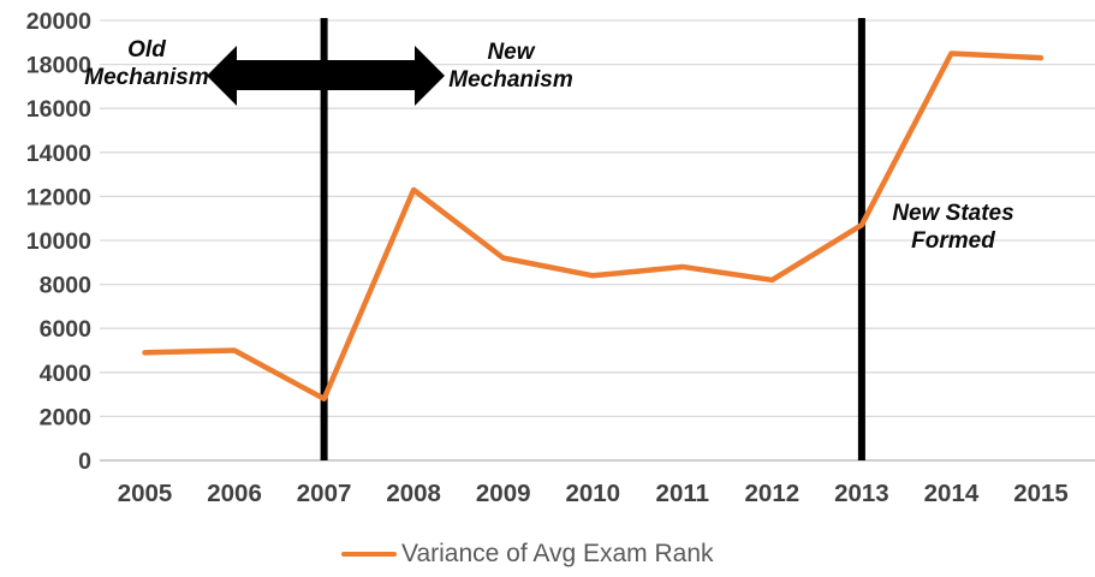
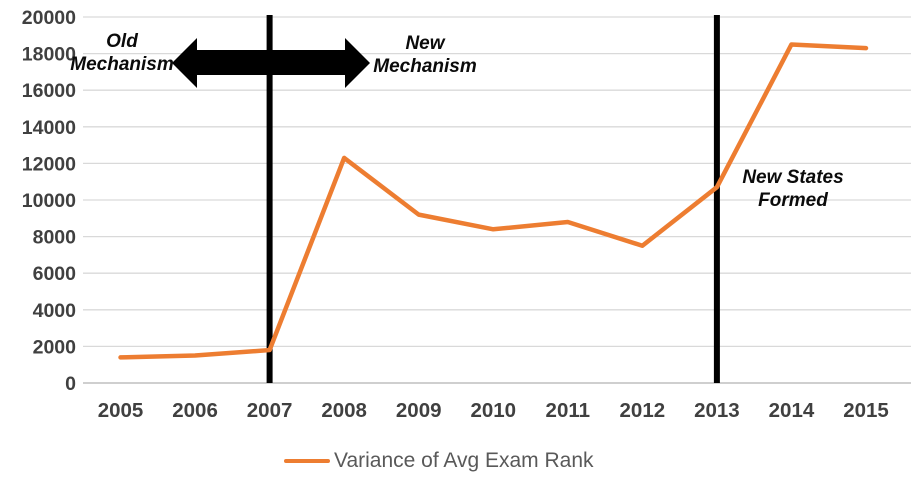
2005: 4900 -> 1400
2006: 5000 -> 1500
2007: 2800 -> 1800
2012: 8200 -> 7500
